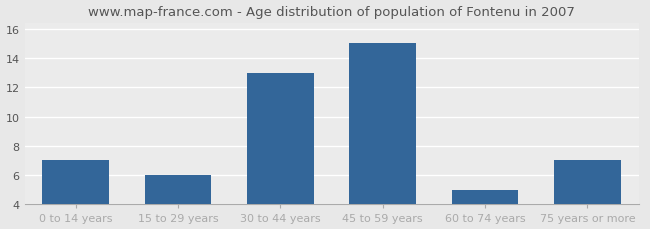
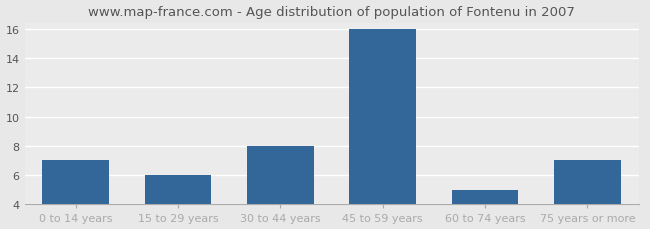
30 to 44 years: 13 -> 8
45 to 59 years: 15 -> 16
